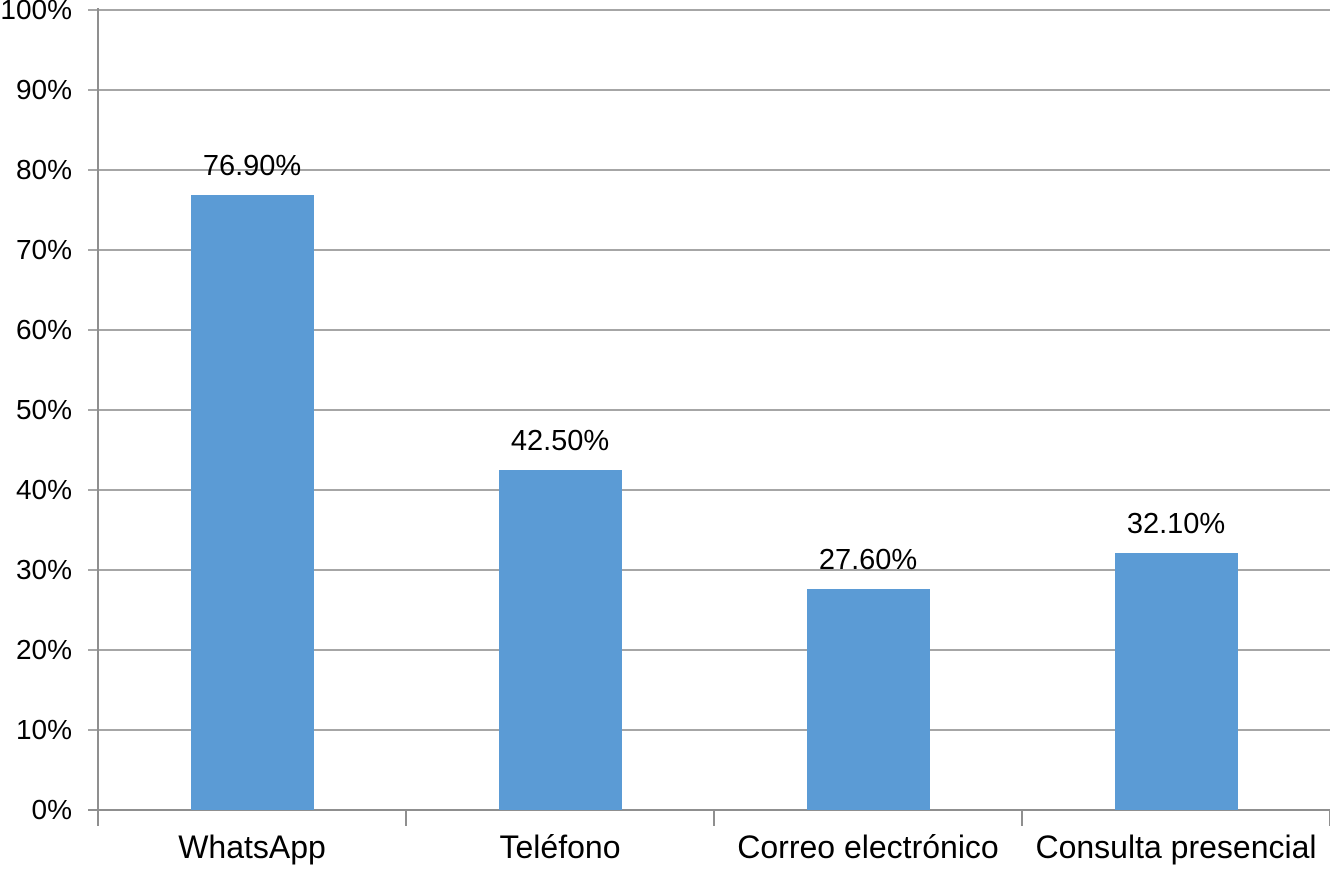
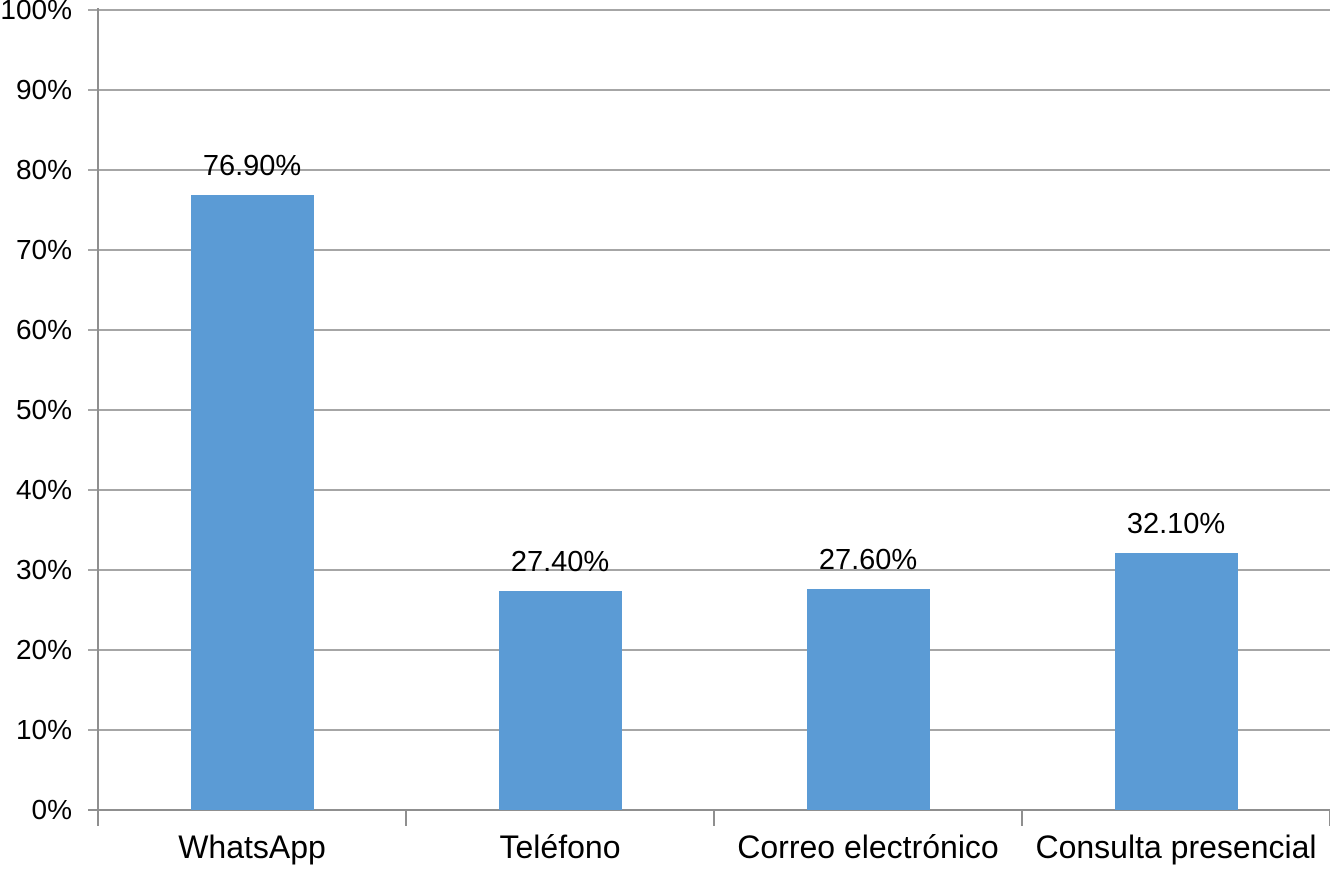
Teléfono: 42.50% -> 27.40%
